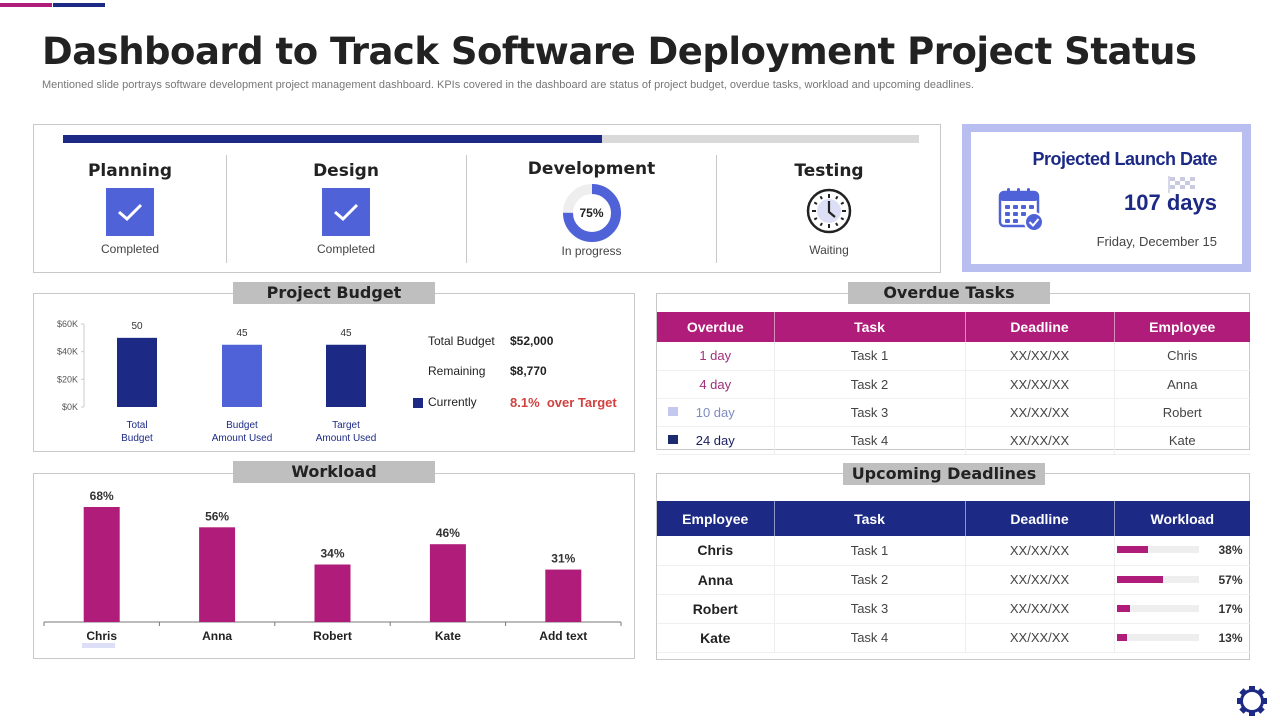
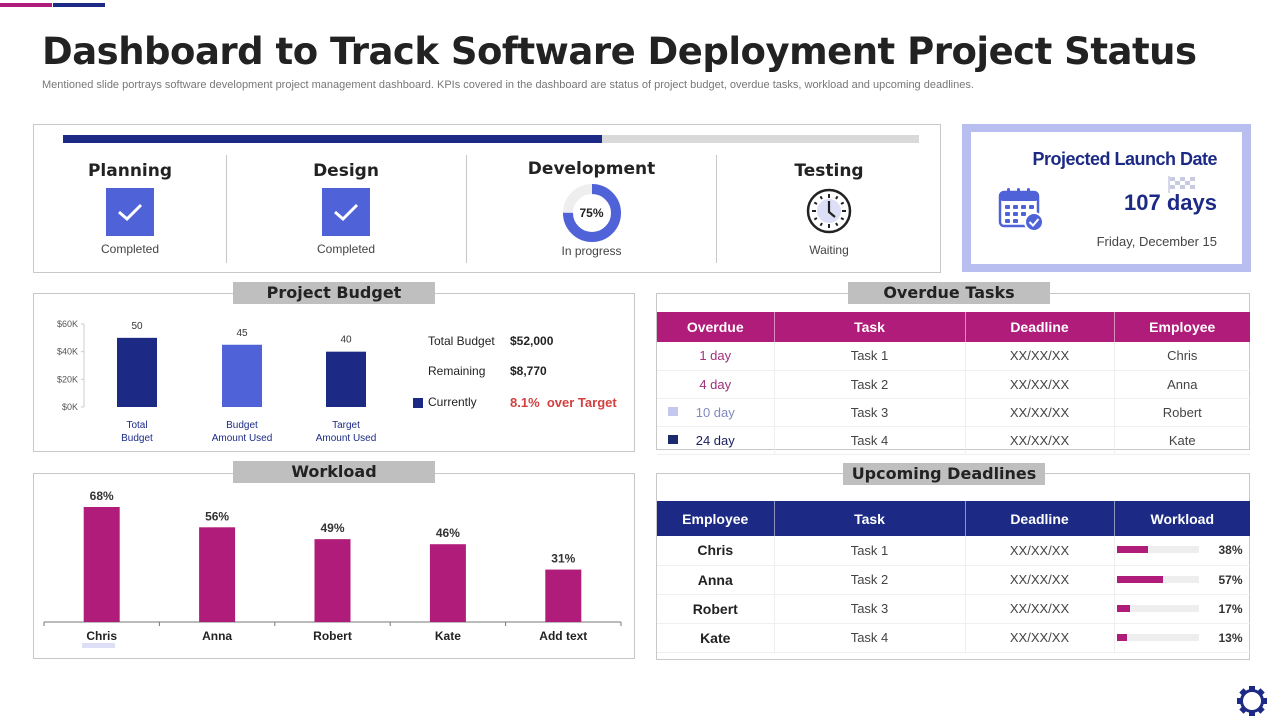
Project Budget/Target Amount Used: 45 -> 40
Workload/Robert: 34% -> 49%
